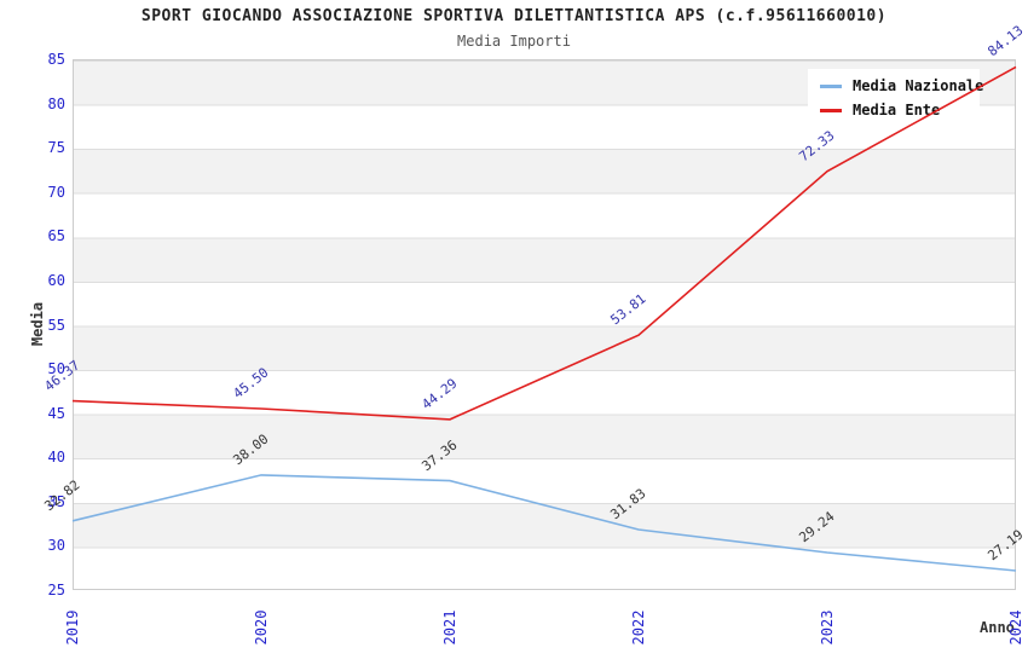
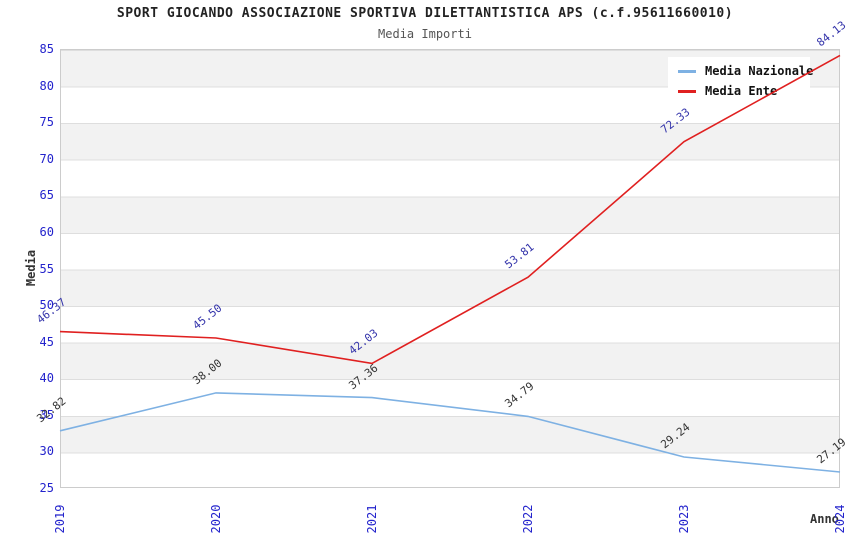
Media Ente/2021: 44.29 -> 42.03
Media Nazionale/2022: 31.83 -> 34.79
